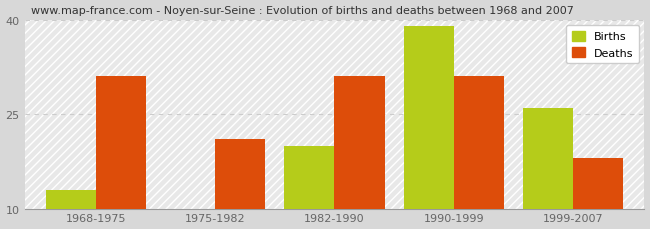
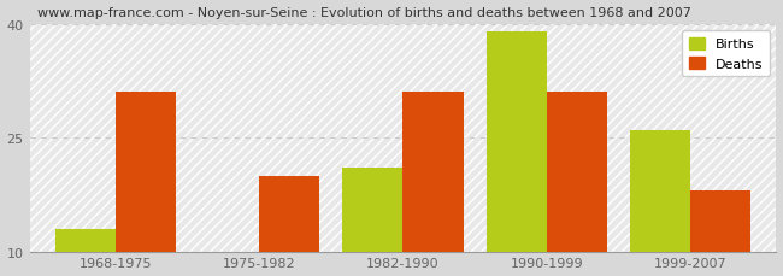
Deaths/1975-1982: 21 -> 20
Births/1982-1990: 20 -> 21
